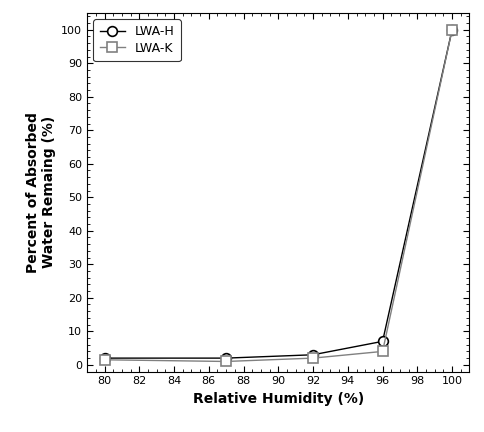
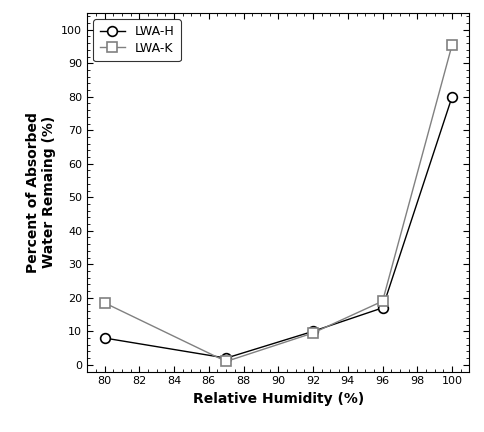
LWA-H/80: 2 -> 8
LWA-K/80: 1.5 -> 18.5
LWA-H/92: 3 -> 10
LWA-K/92: 2.0 -> 9.5
LWA-H/96: 7 -> 17
LWA-K/96: 4.0 -> 19.0
LWA-H/100: 100 -> 80
LWA-K/100: 100.0 -> 95.5
